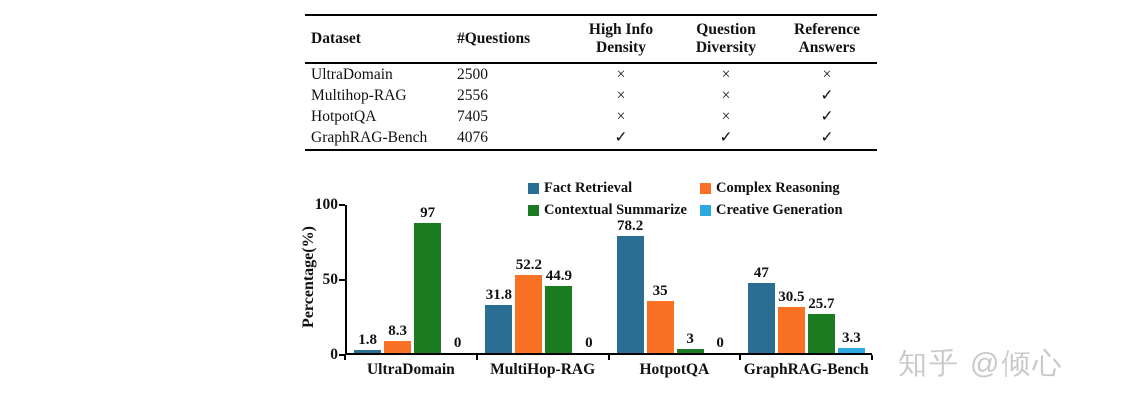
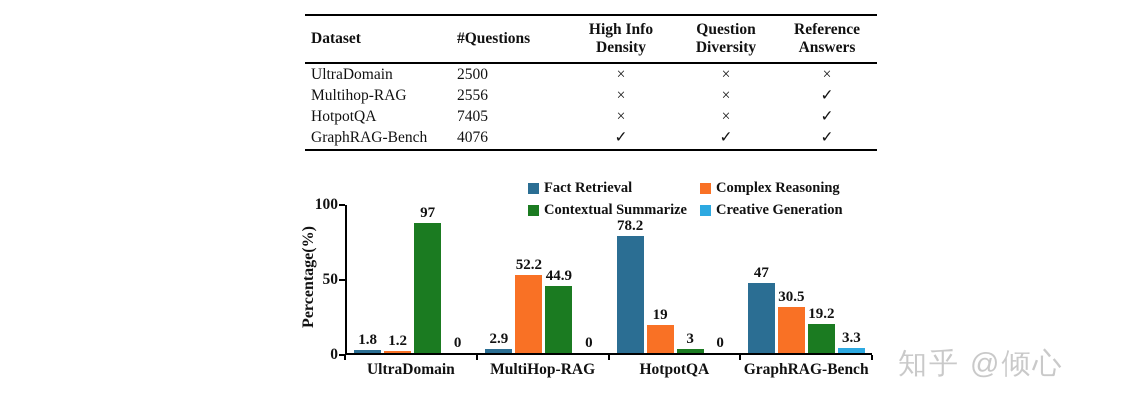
Complex Reasoning/UltraDomain: 8.3 -> 1.2
Fact Retrieval/MultiHop-RAG: 31.8 -> 2.9
Complex Reasoning/HotpotQA: 35 -> 19
Contextual Summarize/GraphRAG-Bench: 25.7 -> 19.2
